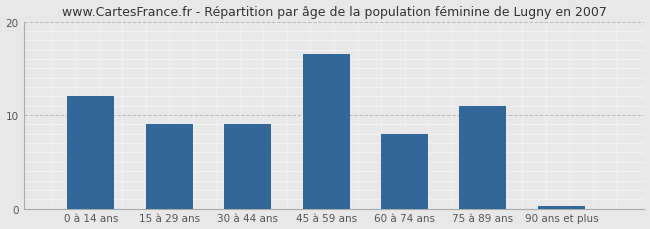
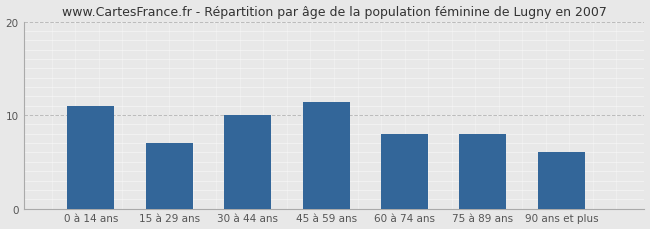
0 à 14 ans: 12.0 -> 11.0
15 à 29 ans: 9.0 -> 7.0
30 à 44 ans: 9.0 -> 10.0
45 à 59 ans: 16.5 -> 11.4
75 à 89 ans: 11.0 -> 8.0
90 ans et plus: 0.3 -> 6.0
